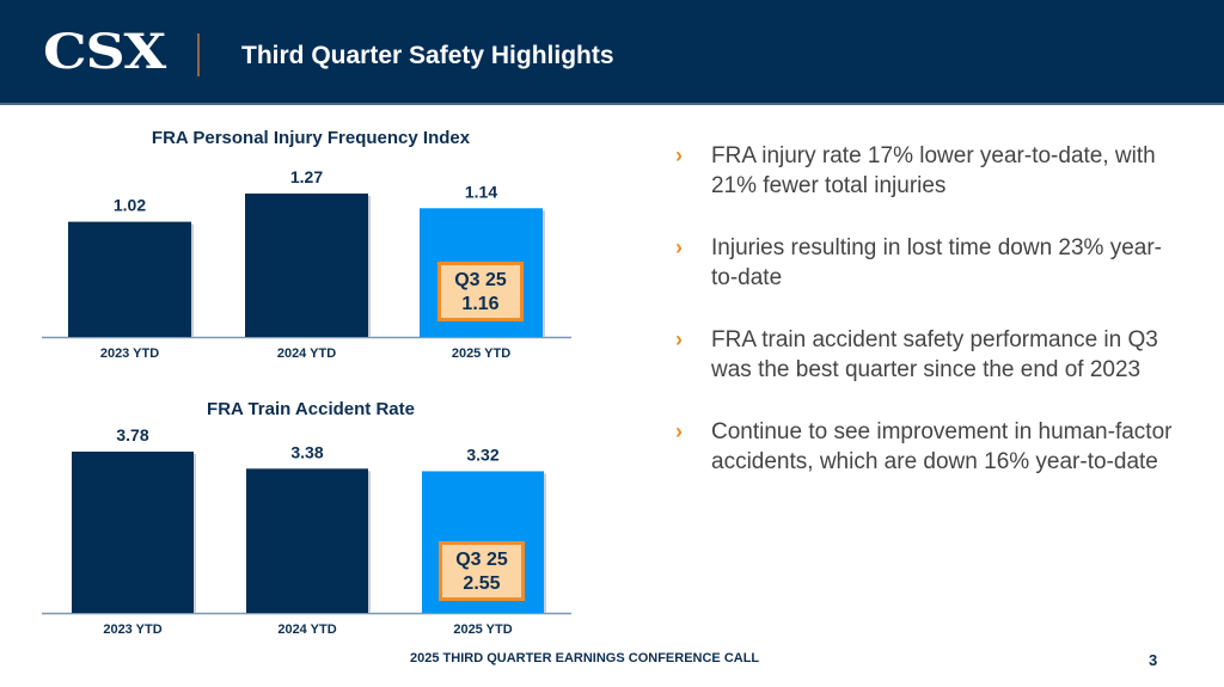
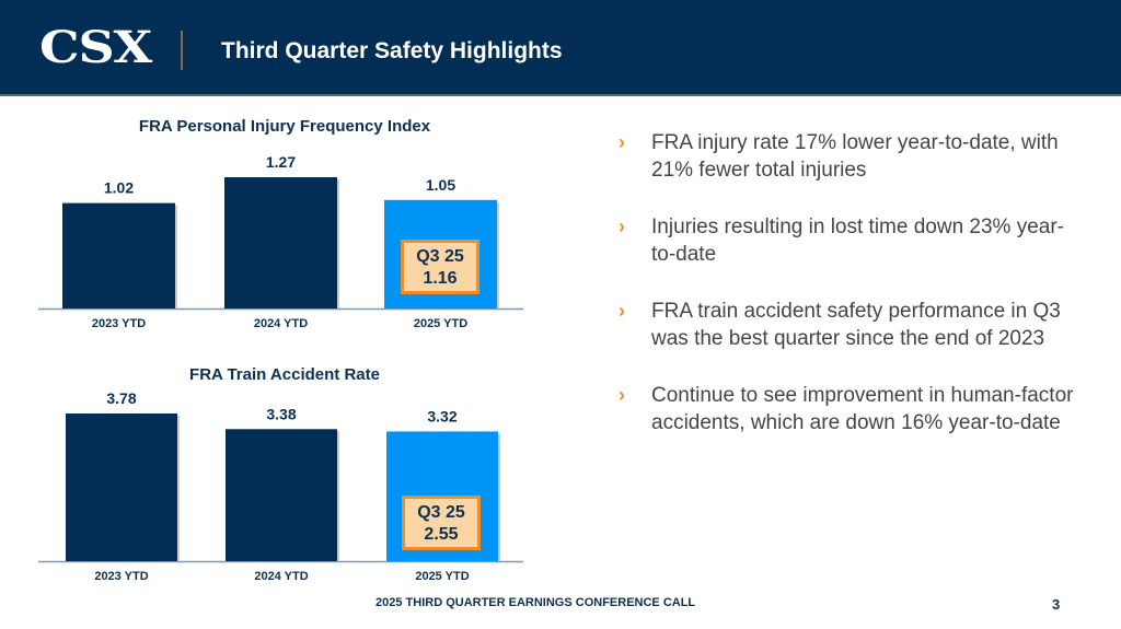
FRA Personal Injury Frequency Index/2025 YTD: 1.14 -> 1.05
